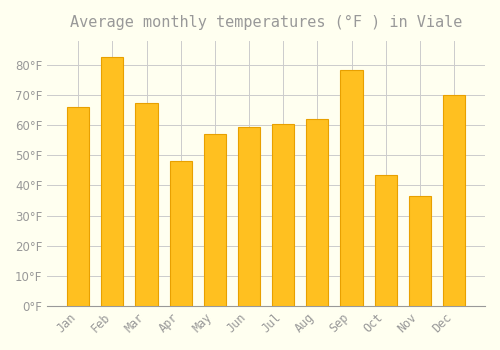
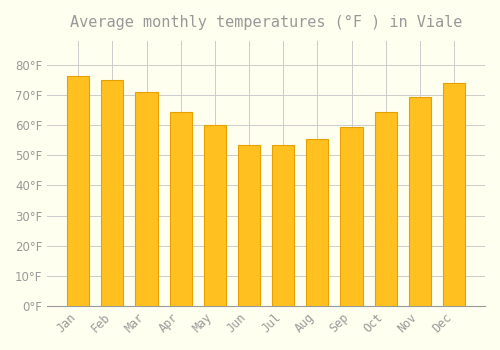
Jan: 66.0°F -> 76.5°F
Feb: 82.5°F -> 75.0°F
Mar: 67.5°F -> 71.0°F
Apr: 48.0°F -> 64.5°F
May: 57.0°F -> 60.0°F
Jun: 59.5°F -> 53.5°F
Jul: 60.5°F -> 53.5°F
Aug: 62.0°F -> 55.5°F
Sep: 78.5°F -> 59.5°F
Oct: 43.5°F -> 64.5°F
Nov: 36.5°F -> 69.5°F
Dec: 70.0°F -> 74.0°F
